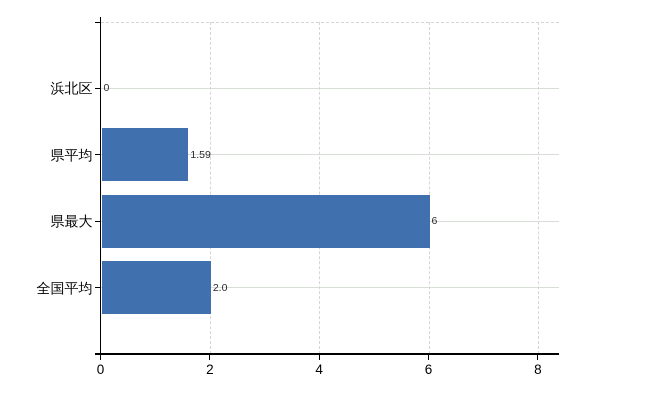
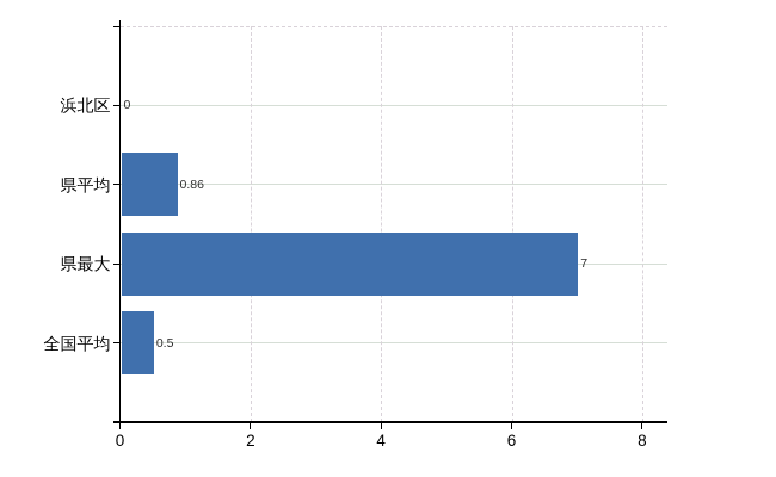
県平均: 1.59 -> 0.86
県最大: 6 -> 7
全国平均: 2.0 -> 0.5
